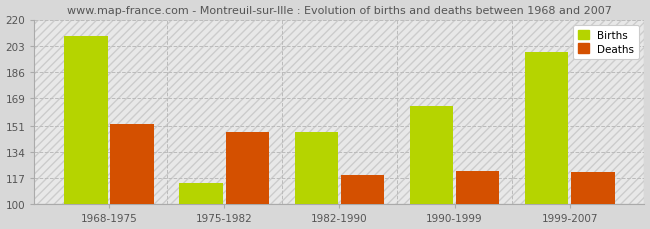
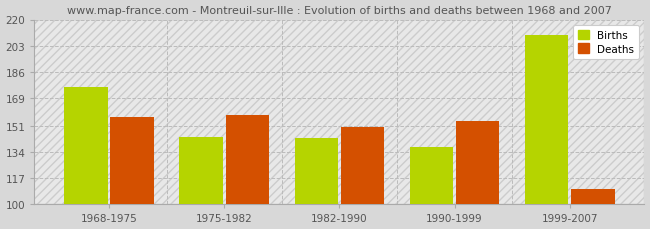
Births/1968-1975: 209 -> 176
Deaths/1968-1975: 152 -> 157
Births/1975-1982: 114 -> 144
Deaths/1975-1982: 147 -> 158
Births/1982-1990: 147 -> 143
Deaths/1982-1990: 119 -> 150
Births/1990-1999: 164 -> 137
Deaths/1990-1999: 122 -> 154
Births/1999-2007: 199 -> 210
Deaths/1999-2007: 121 -> 110
